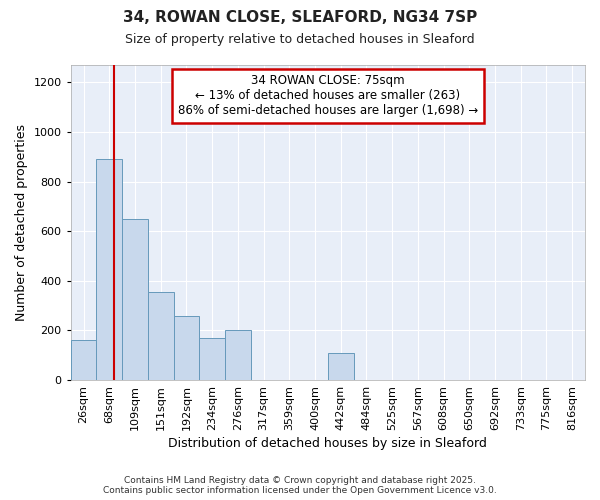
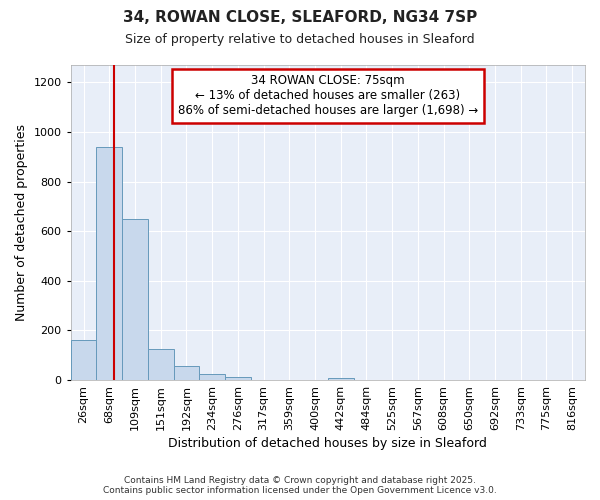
68sqm: 890 -> 940
151sqm: 355 -> 125
192sqm: 260 -> 55
234sqm: 170 -> 25
276sqm: 200 -> 12
442sqm: 110 -> 10
